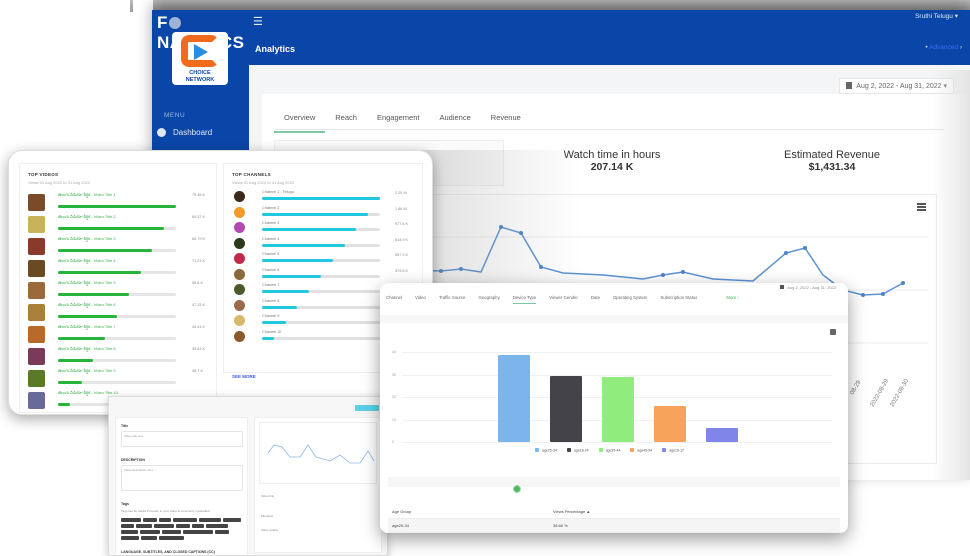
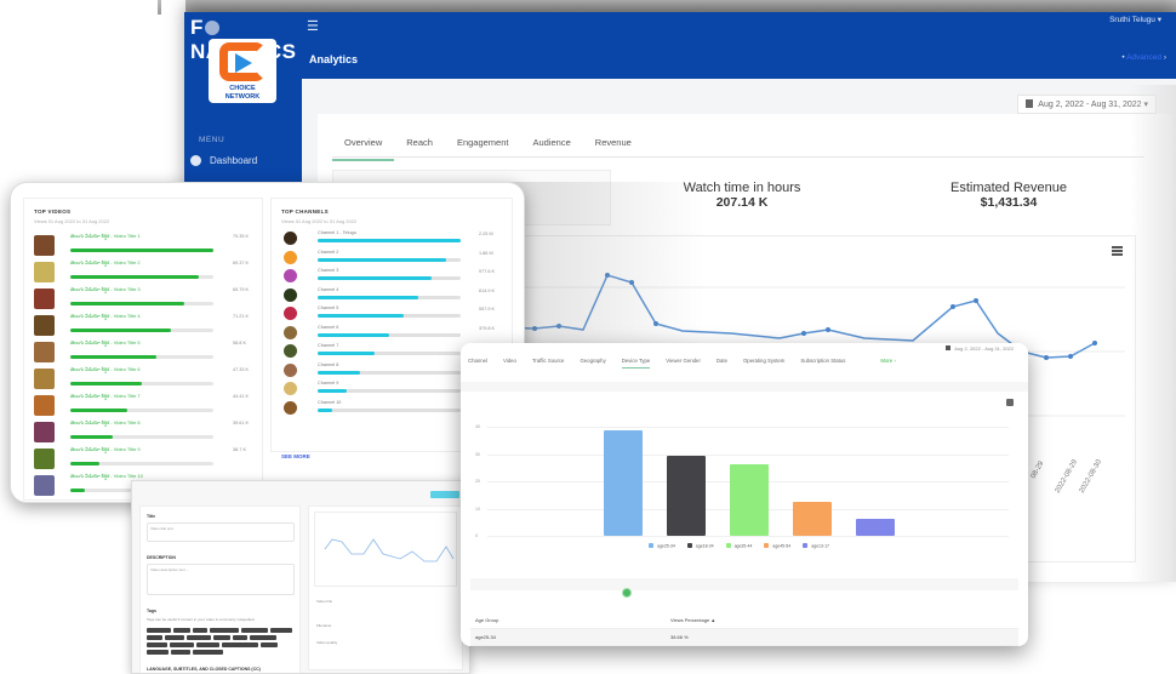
age35-44: 29 -> 26
age45-54: 16 -> 13
